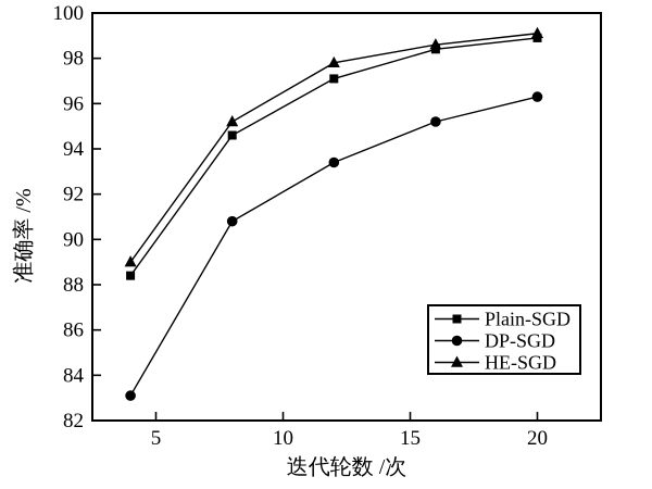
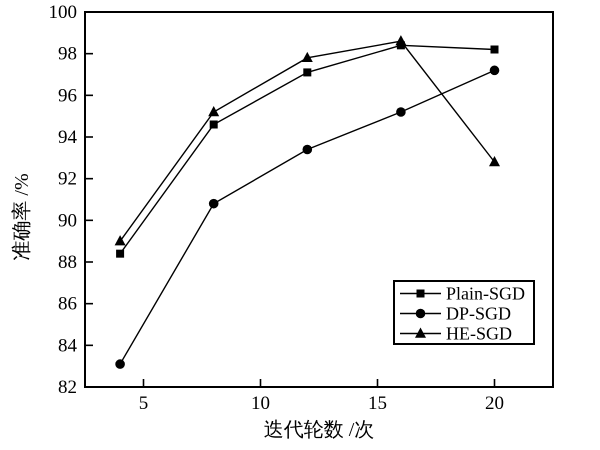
Plain-SGD/20: 98.9 -> 98.2
DP-SGD/20: 96.3 -> 97.2
HE-SGD/20: 99.1 -> 92.8
